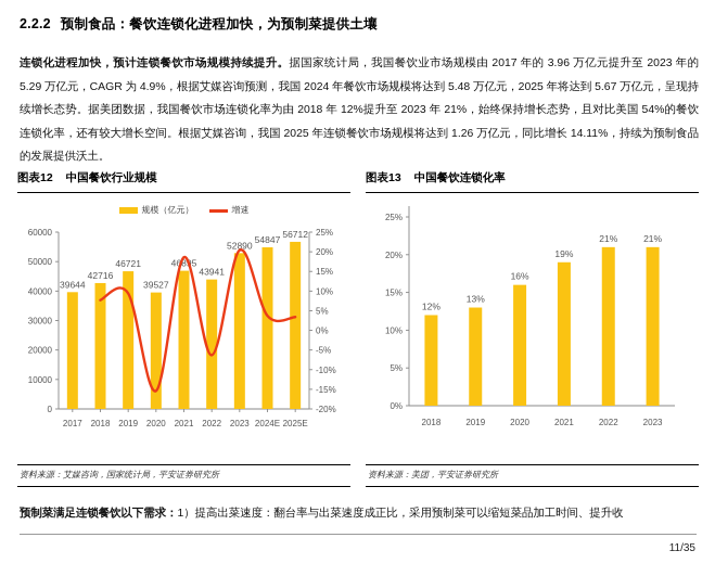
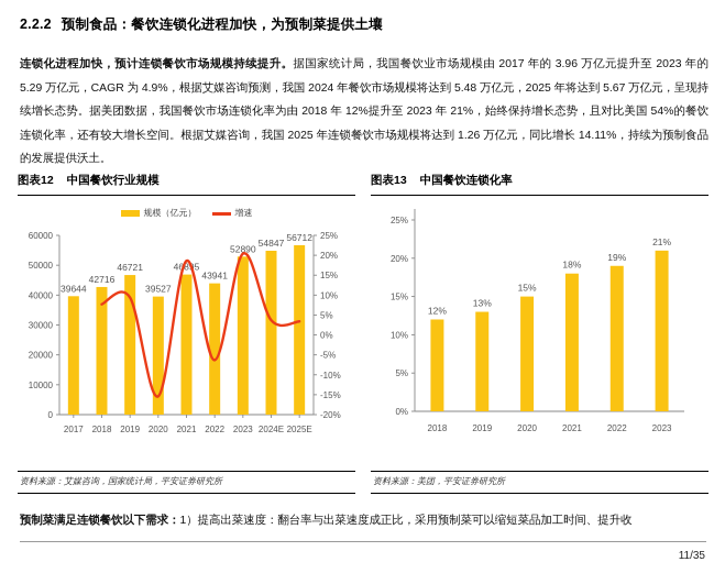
中国餐饮连锁化率/2020: 16% -> 15%
中国餐饮连锁化率/2021: 19% -> 18%
中国餐饮连锁化率/2022: 21% -> 19%
